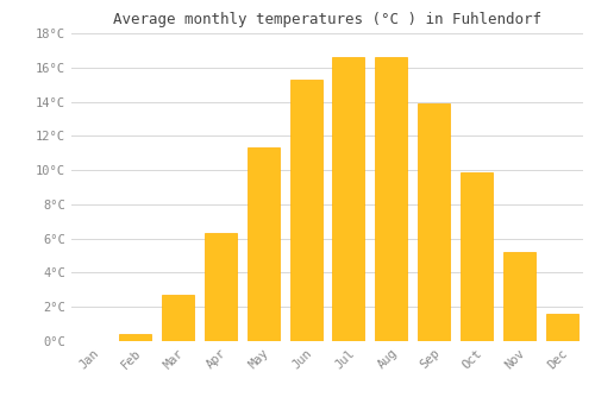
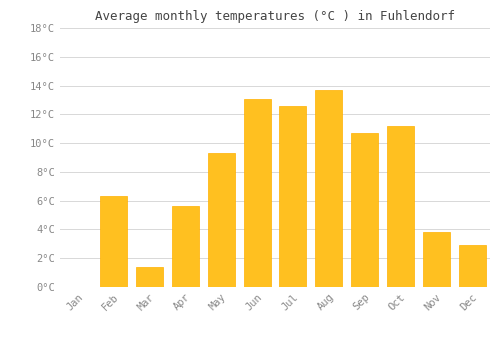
Feb: 0.4°C -> 6.3°C
Mar: 2.7°C -> 1.4°C
Apr: 6.3°C -> 5.6°C
May: 11.3°C -> 9.3°C
Jun: 15.3°C -> 13.1°C
Jul: 16.6°C -> 12.6°C
Aug: 16.6°C -> 13.7°C
Sep: 13.9°C -> 10.7°C
Oct: 9.9°C -> 11.2°C
Nov: 5.2°C -> 3.8°C
Dec: 1.6°C -> 2.9°C
